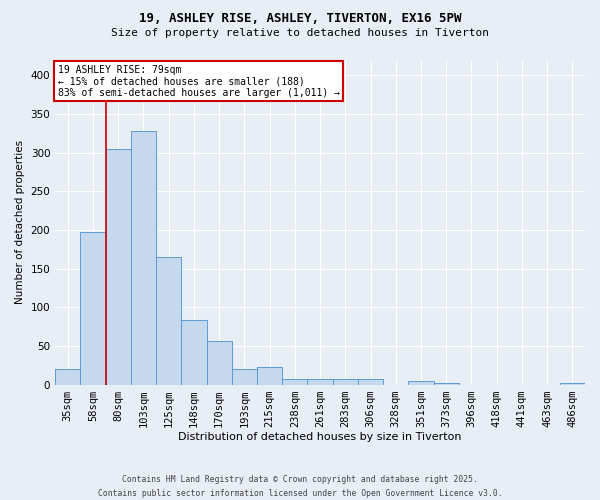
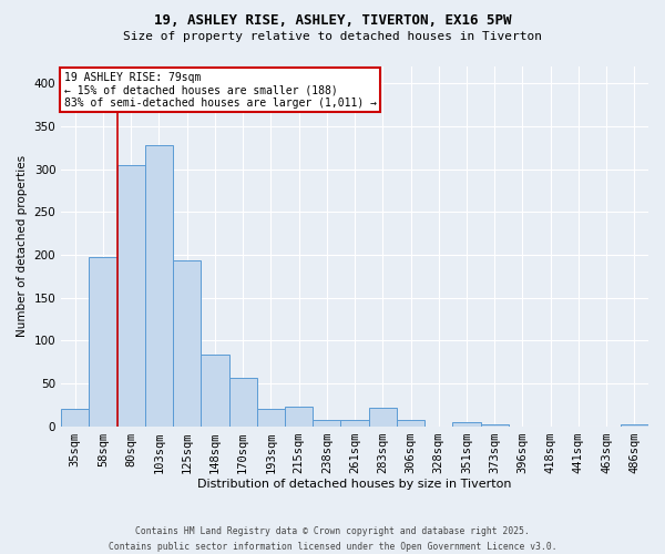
125sqm: 165 -> 194
283sqm: 7 -> 22
